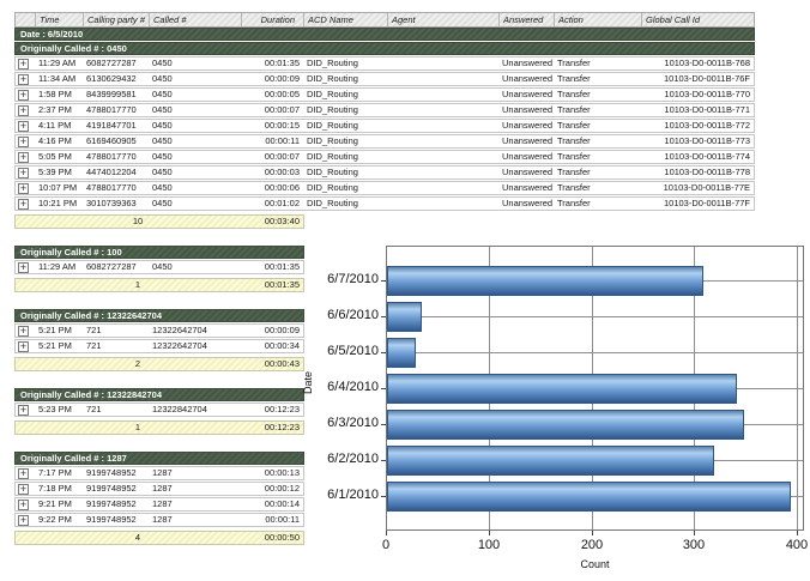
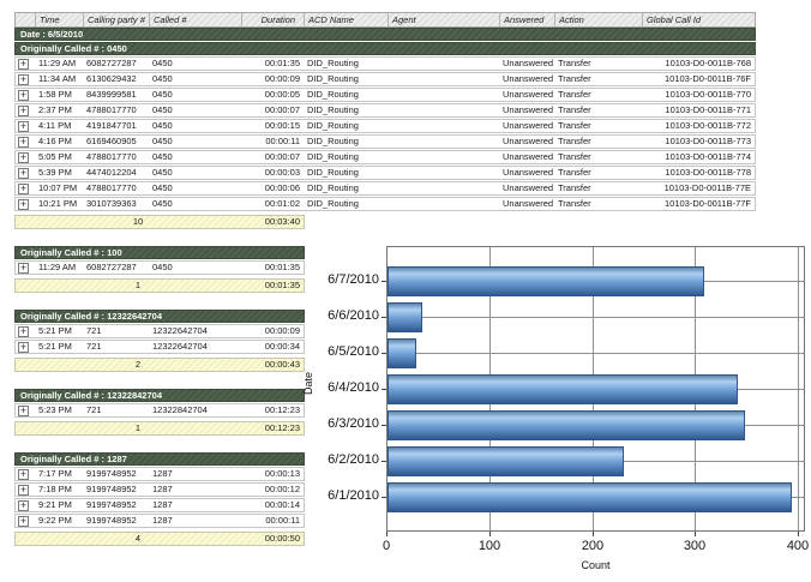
6/2/2010: 320 -> 230
